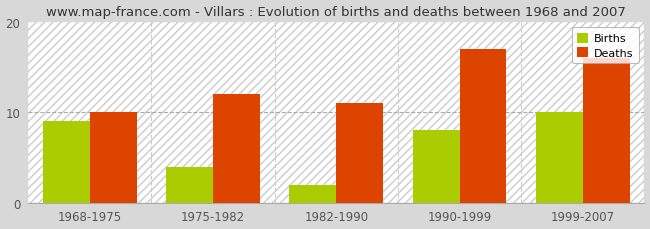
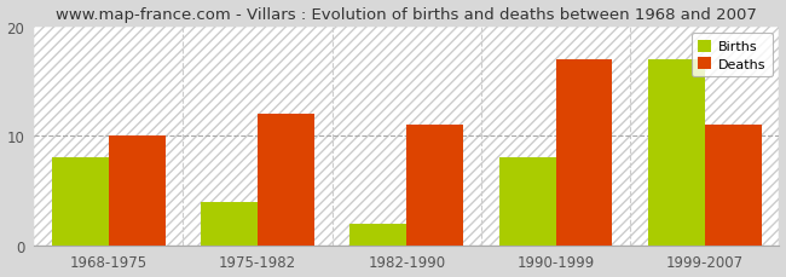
Births/1968-1975: 9 -> 8
Births/1999-2007: 10 -> 17
Deaths/1999-2007: 16 -> 11
